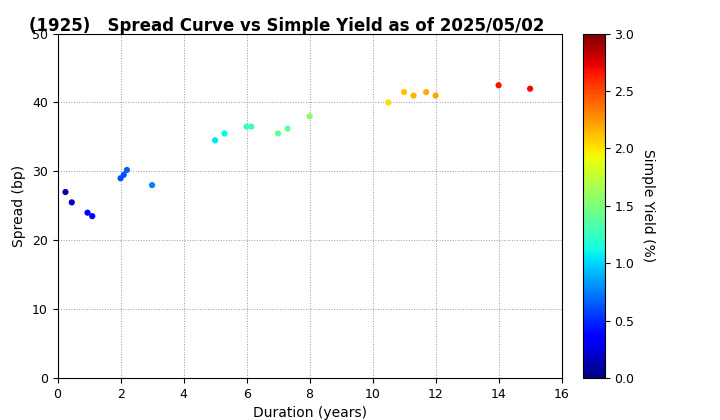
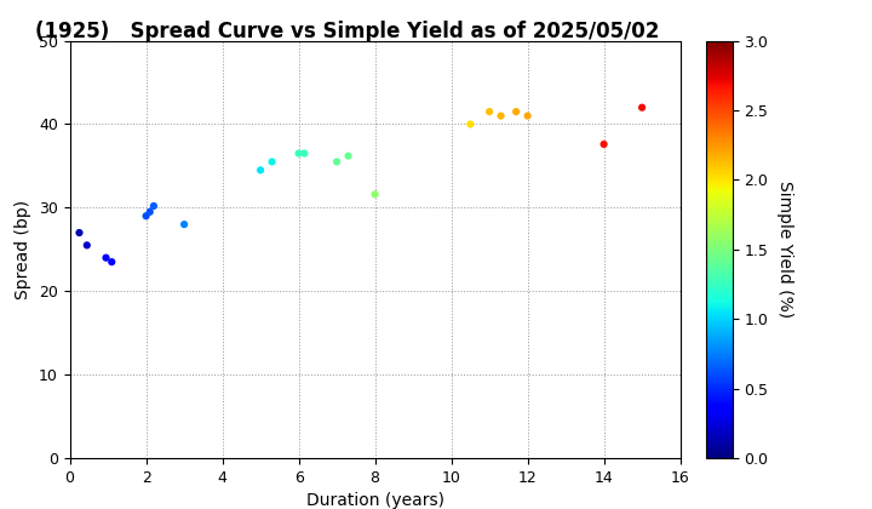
8: 38.0 -> 31.6
14: 42.5 -> 37.6
